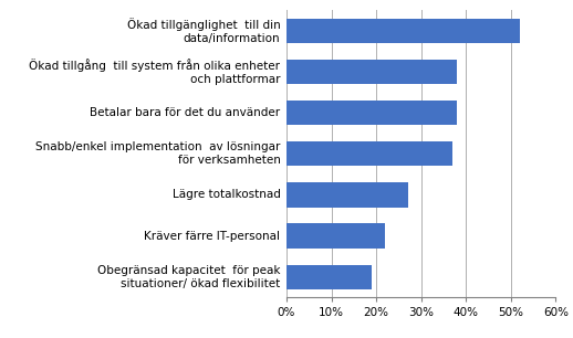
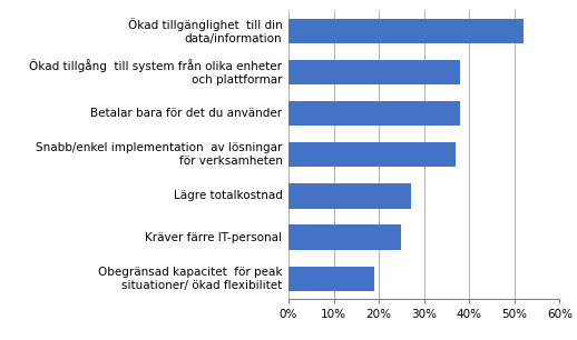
Kräver färre IT-personal: 22% -> 25%
